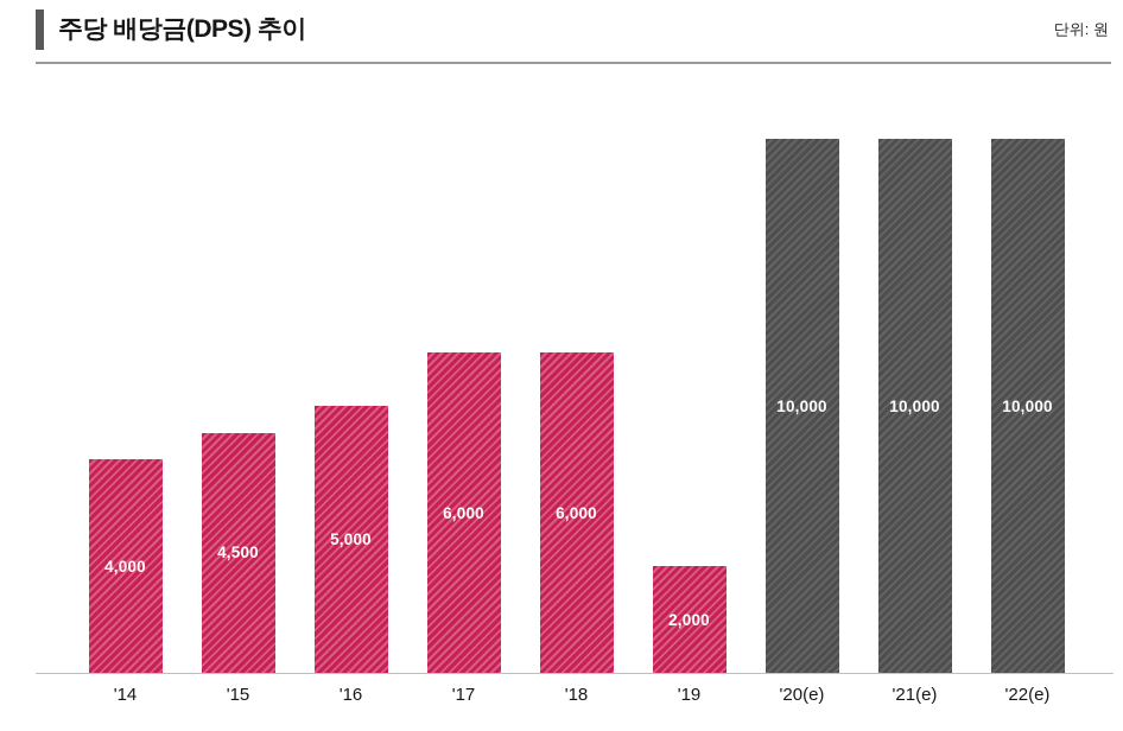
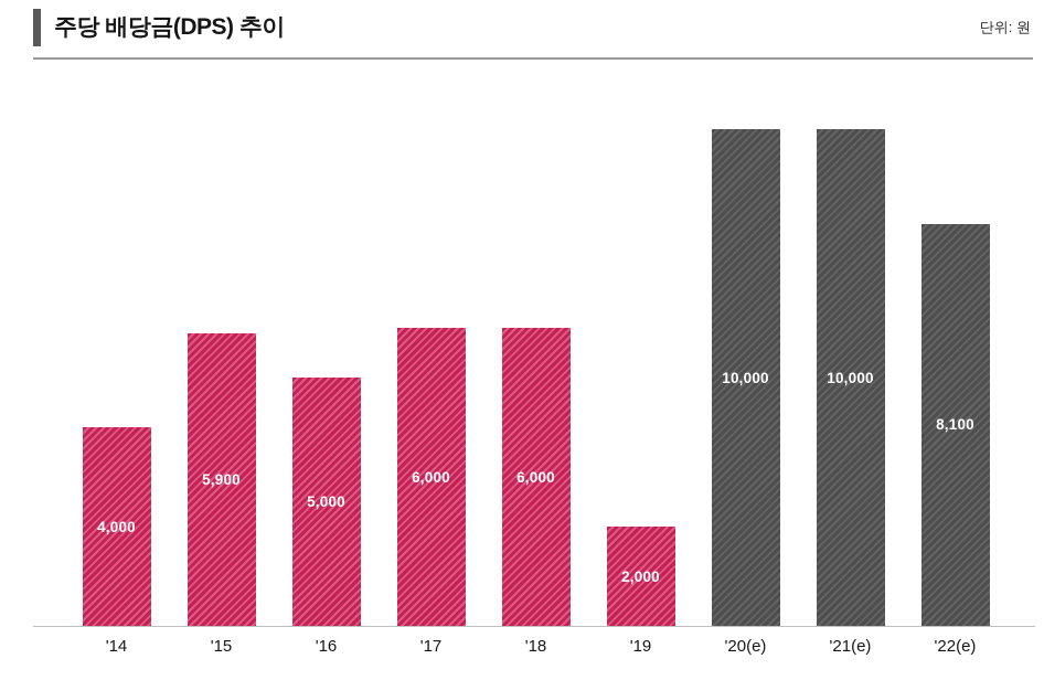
'15: 4,500 -> 5,900
'22(e): 10,000 -> 8,100
